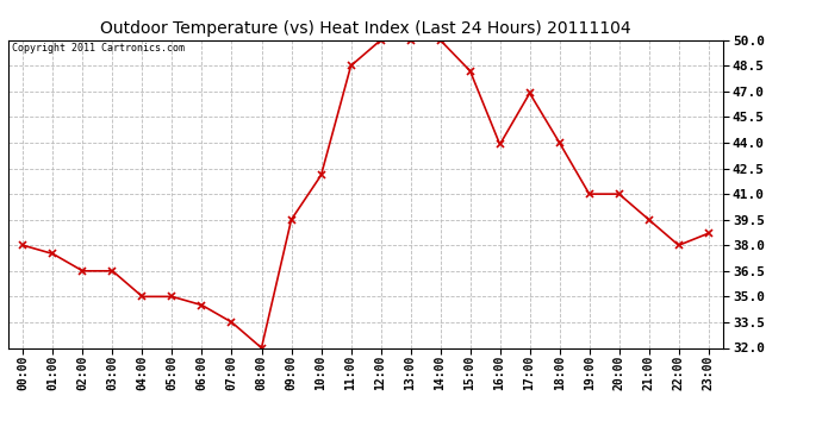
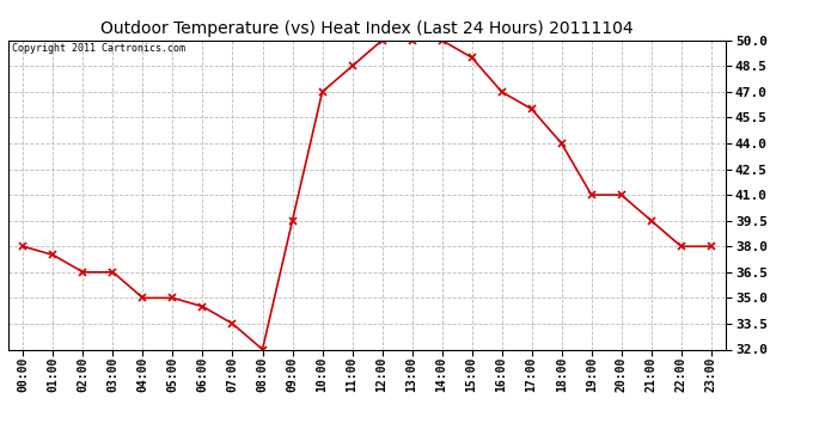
10:00: 42.1 -> 47.0
15:00: 48.2 -> 49.0
16:00: 43.9 -> 47.0
17:00: 46.9 -> 46.0
23:00: 38.7 -> 38.0
